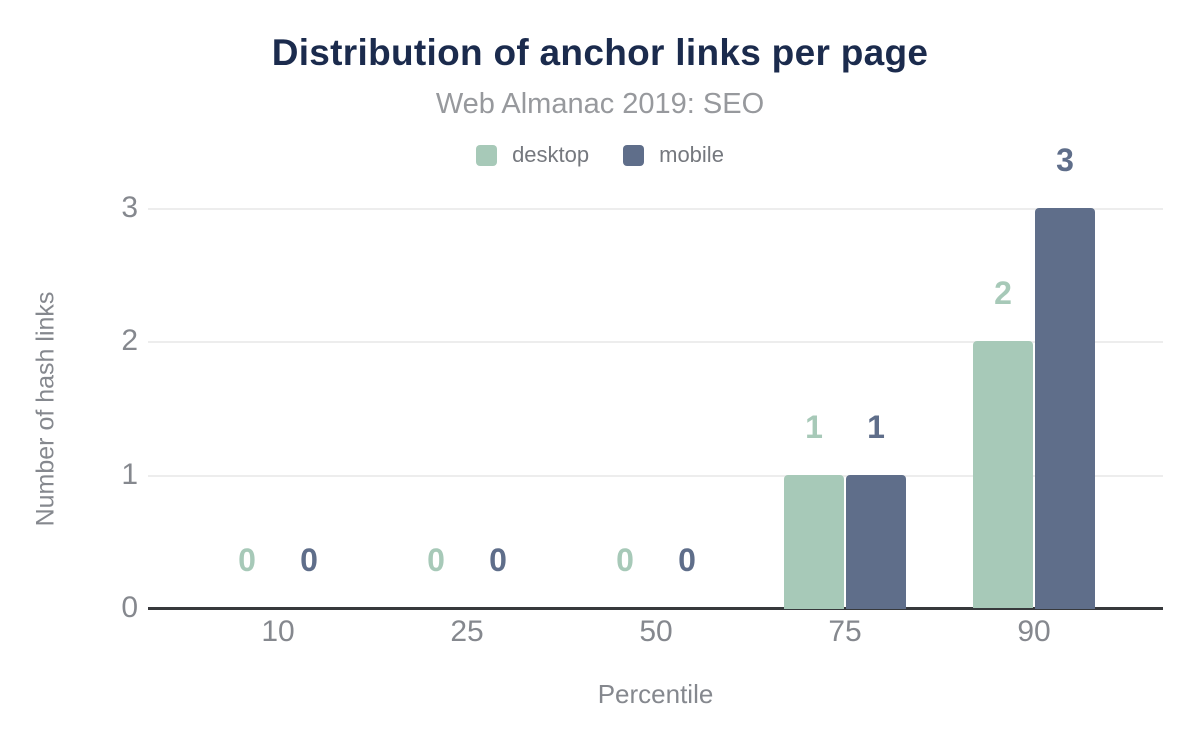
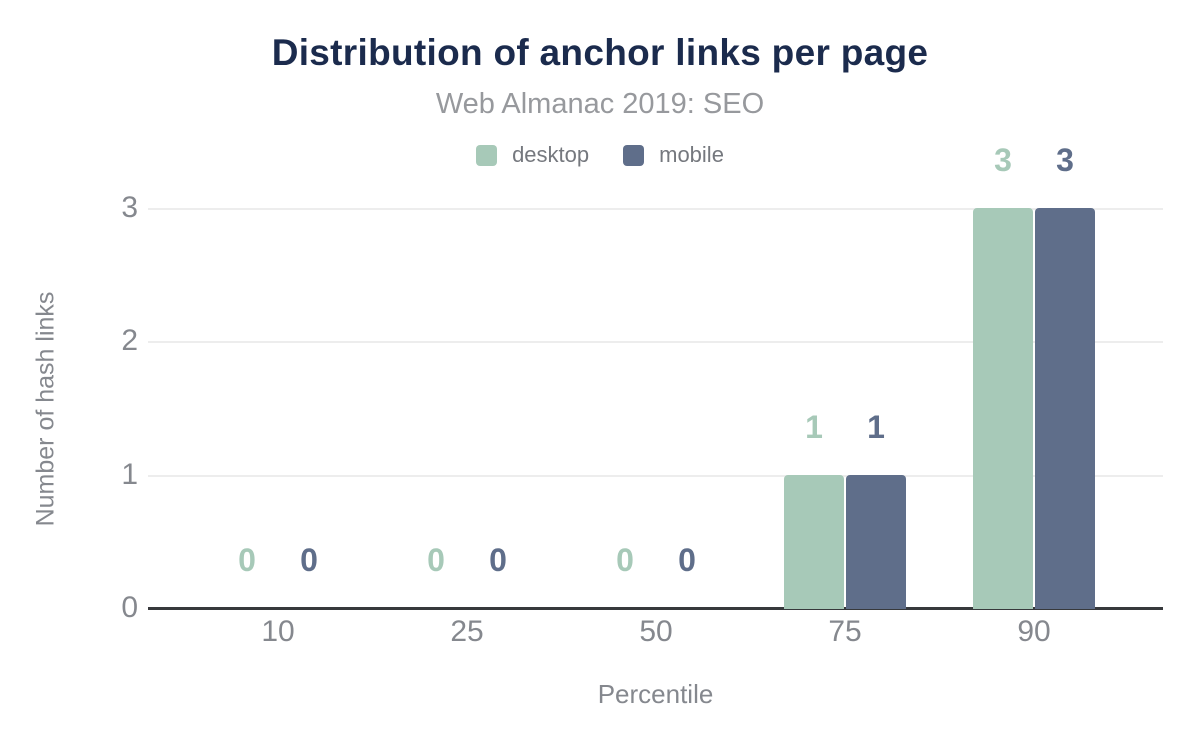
desktop/90: 2 -> 3
